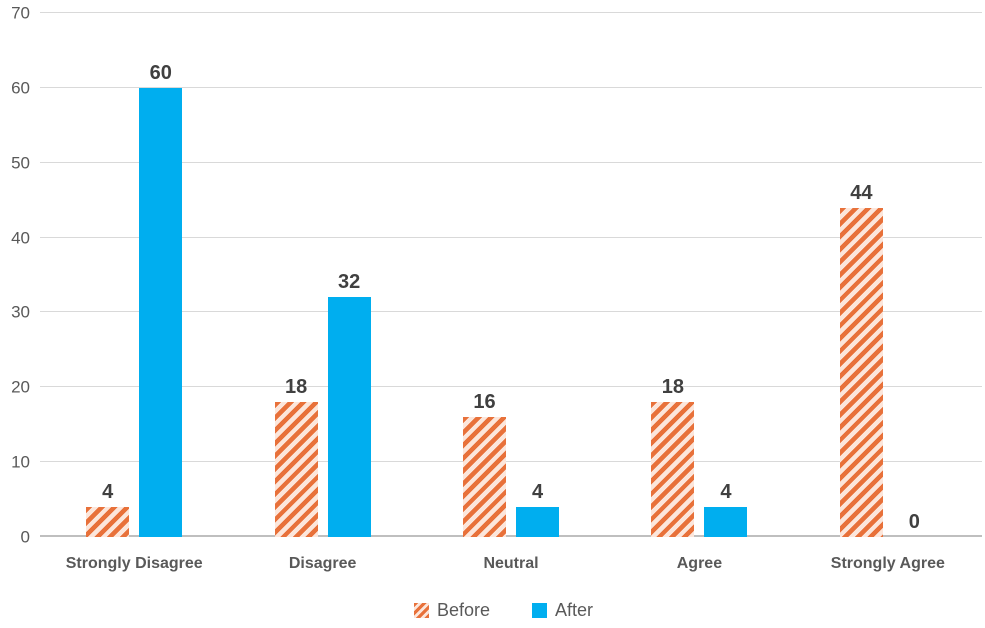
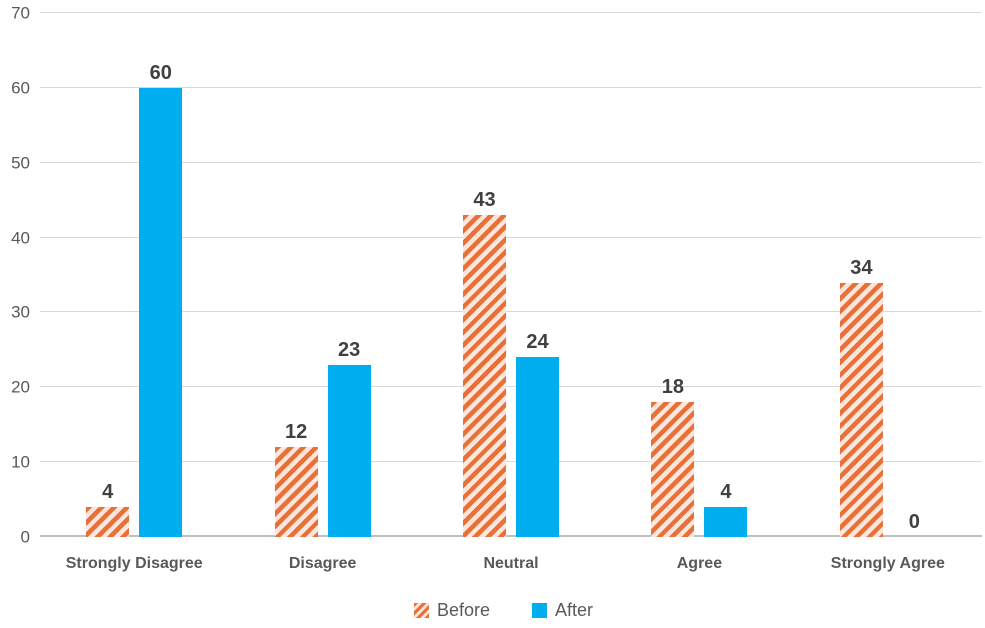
Before/Disagree: 18 -> 12
After/Disagree: 32 -> 23
Before/Neutral: 16 -> 43
After/Neutral: 4 -> 24
Before/Strongly Agree: 44 -> 34
